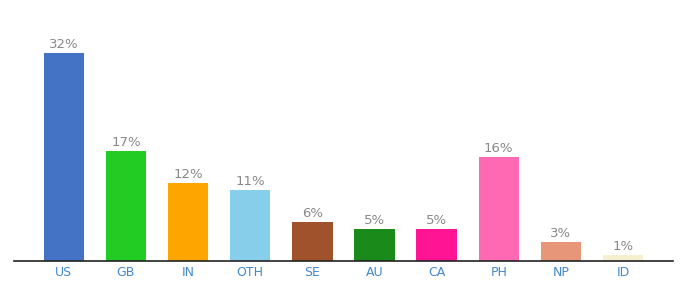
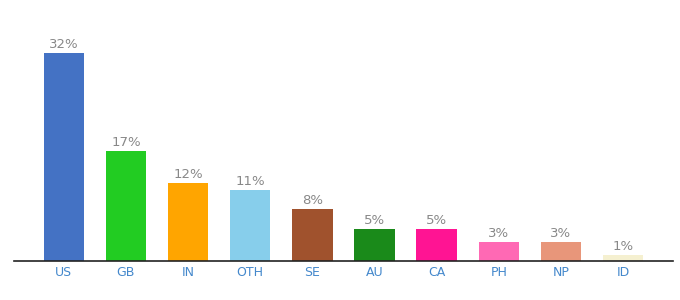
SE: 6% -> 8%
PH: 16% -> 3%
